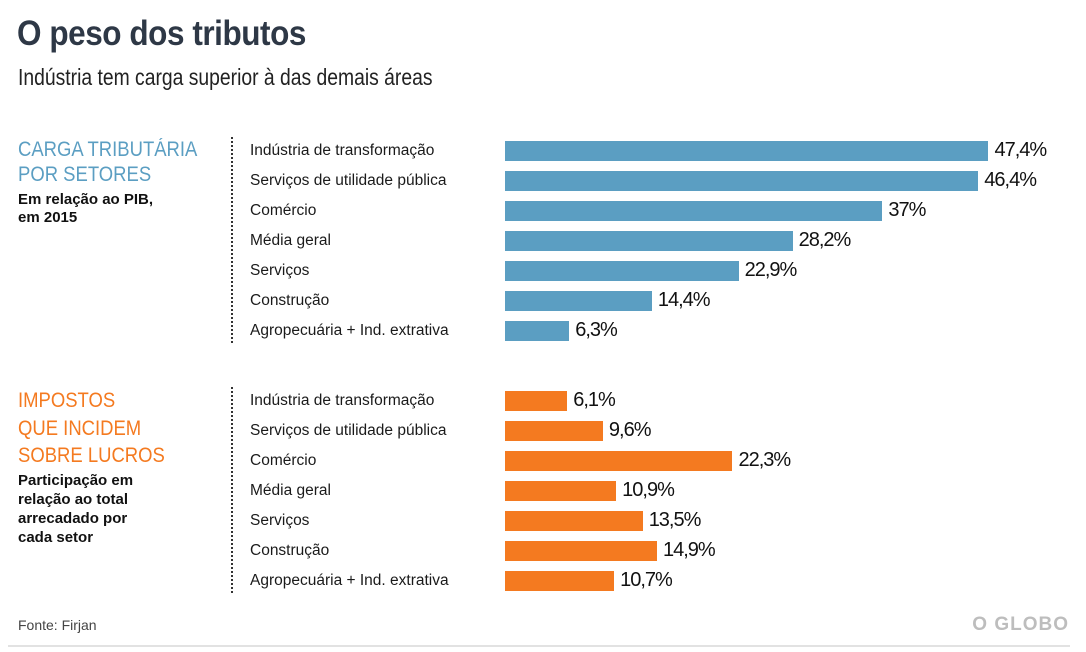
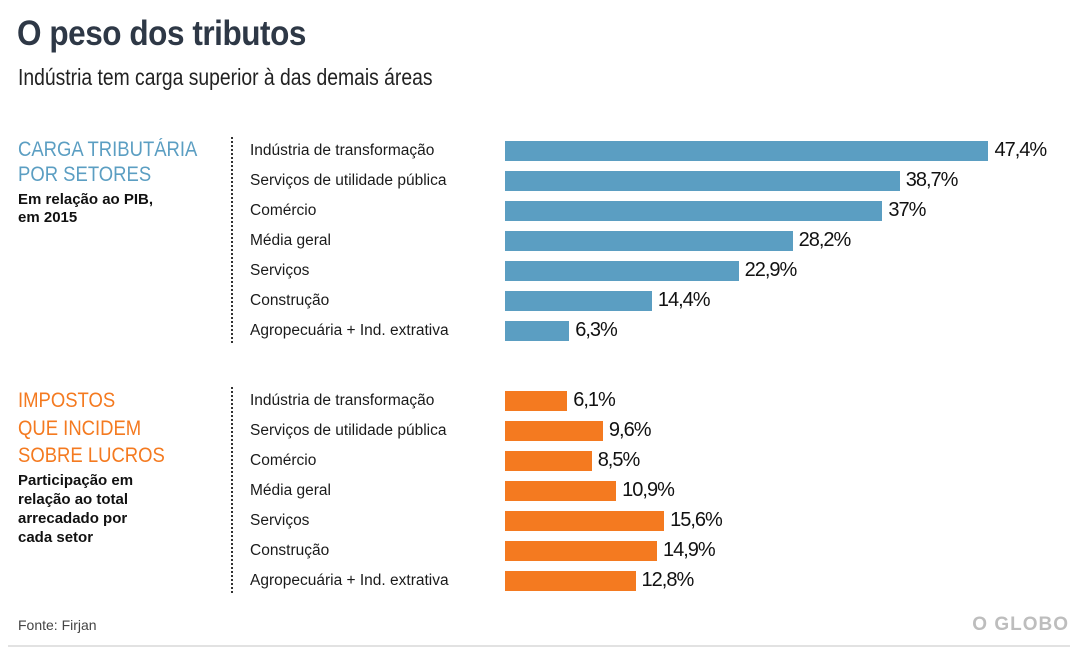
CARGA TRIBUTÁRIA POR SETORES/Serviços de utilidade pública: 46,4% -> 38,7%
IMPOSTOS QUE INCIDEM SOBRE LUCROS/Comércio: 22,3% -> 8,5%
IMPOSTOS QUE INCIDEM SOBRE LUCROS/Serviços: 13,5% -> 15,6%
IMPOSTOS QUE INCIDEM SOBRE LUCROS/Agropecuária + Ind. extrativa: 10,7% -> 12,8%
